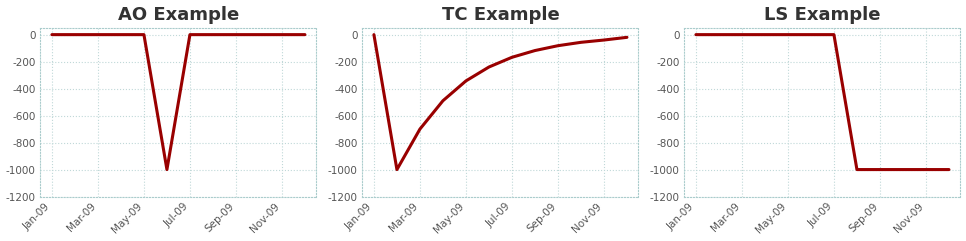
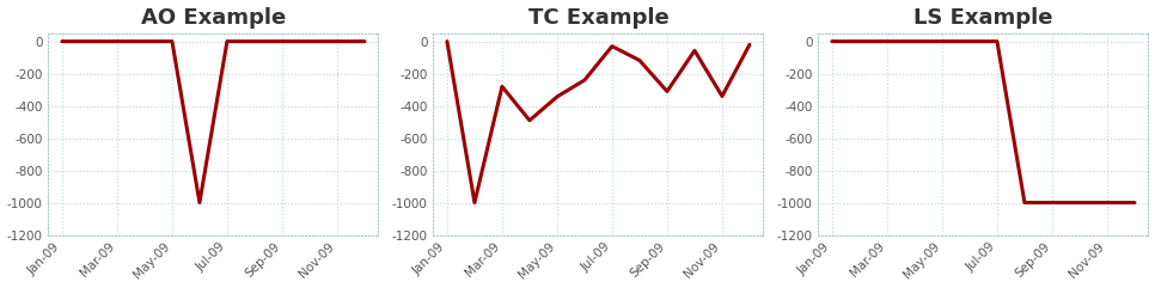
TC Example/Mar-09: -700 -> -280
TC Example/Jul-09: -170 -> -30
TC Example/Sep-09: -80 -> -310
TC Example/Nov-09: -40 -> -340
